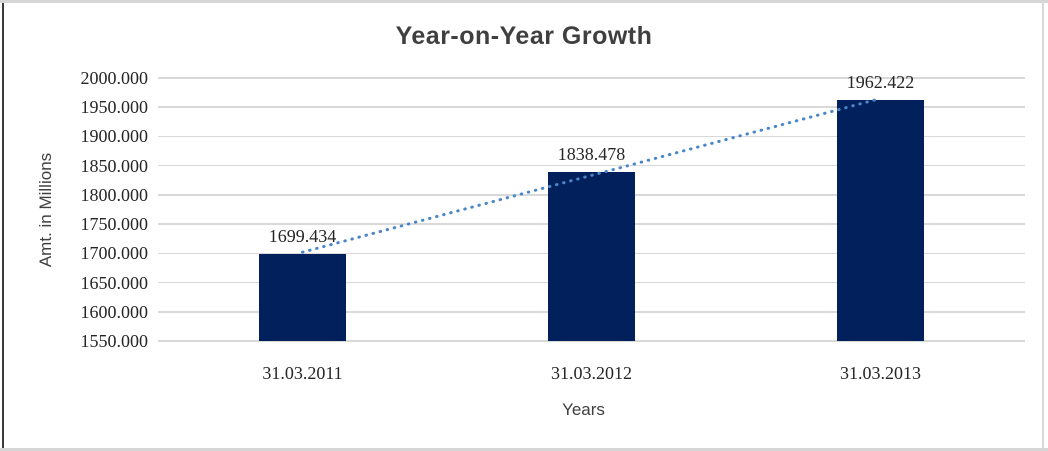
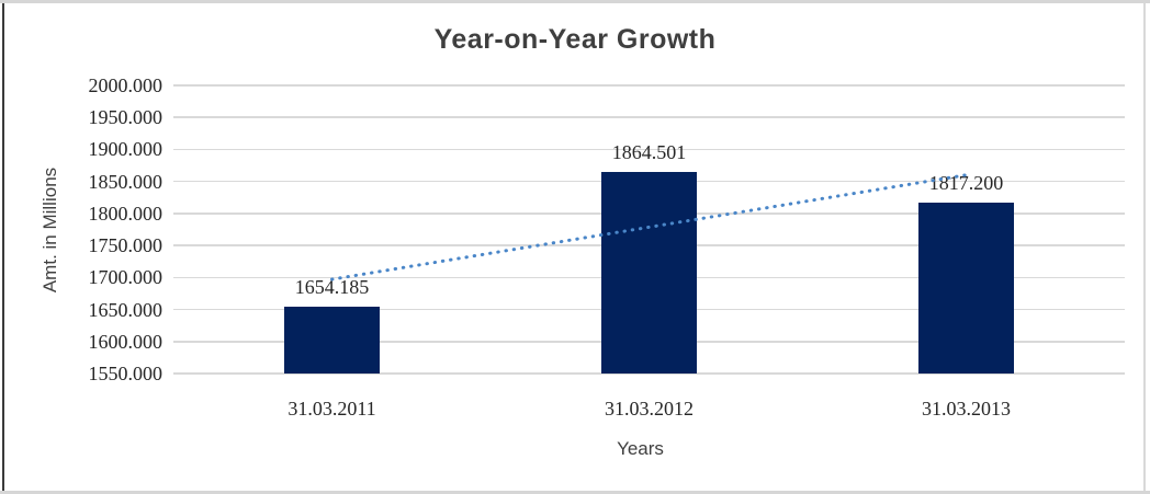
31.03.2011: 1699.434 -> 1654.185
31.03.2012: 1838.478 -> 1864.501
31.03.2013: 1962.422 -> 1817.200
